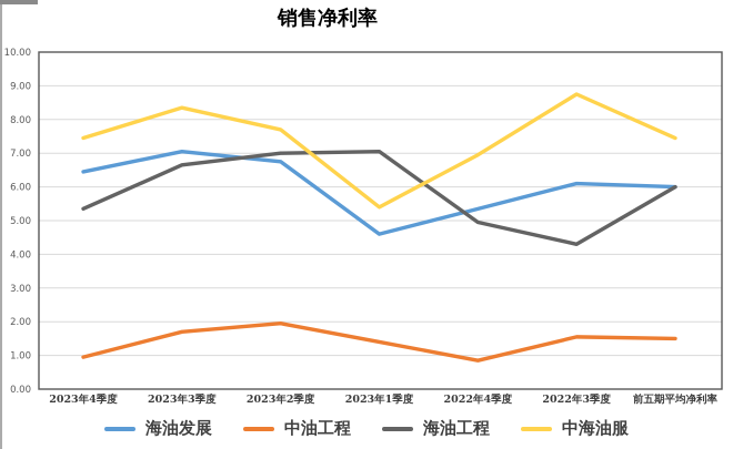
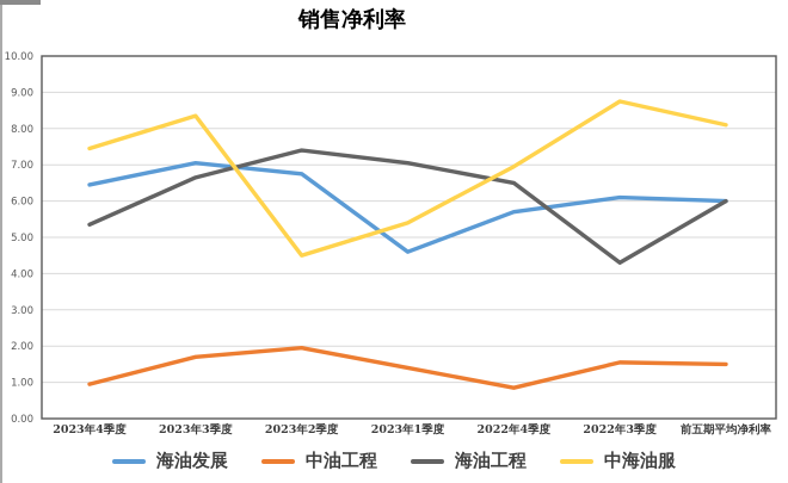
海油工程/2023年2季度: 7.0 -> 7.4
中海油服/2023年2季度: 7.7 -> 4.5
海油发展/2022年4季度: 5.3 -> 5.7
海油工程/2022年4季度: 5.0 -> 6.5
中海油服/前五期平均净利率: 7.5 -> 8.1
